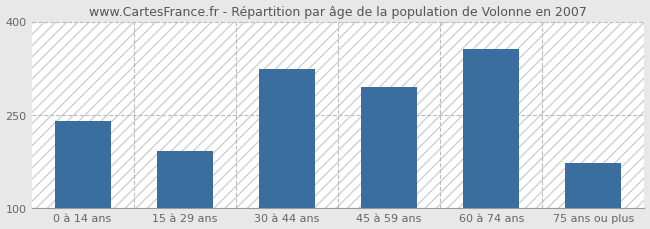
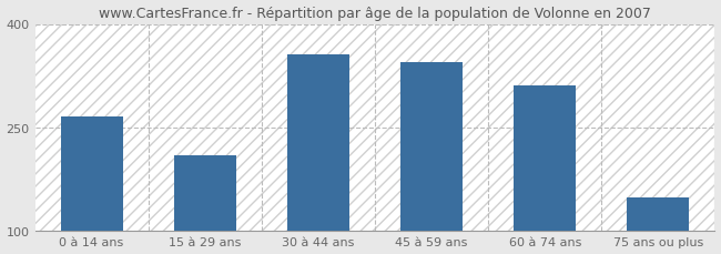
0 à 14 ans: 240 -> 265
15 à 29 ans: 192 -> 210
30 à 44 ans: 324 -> 355
45 à 59 ans: 294 -> 345
60 à 74 ans: 356 -> 310
75 ans ou plus: 172 -> 148
